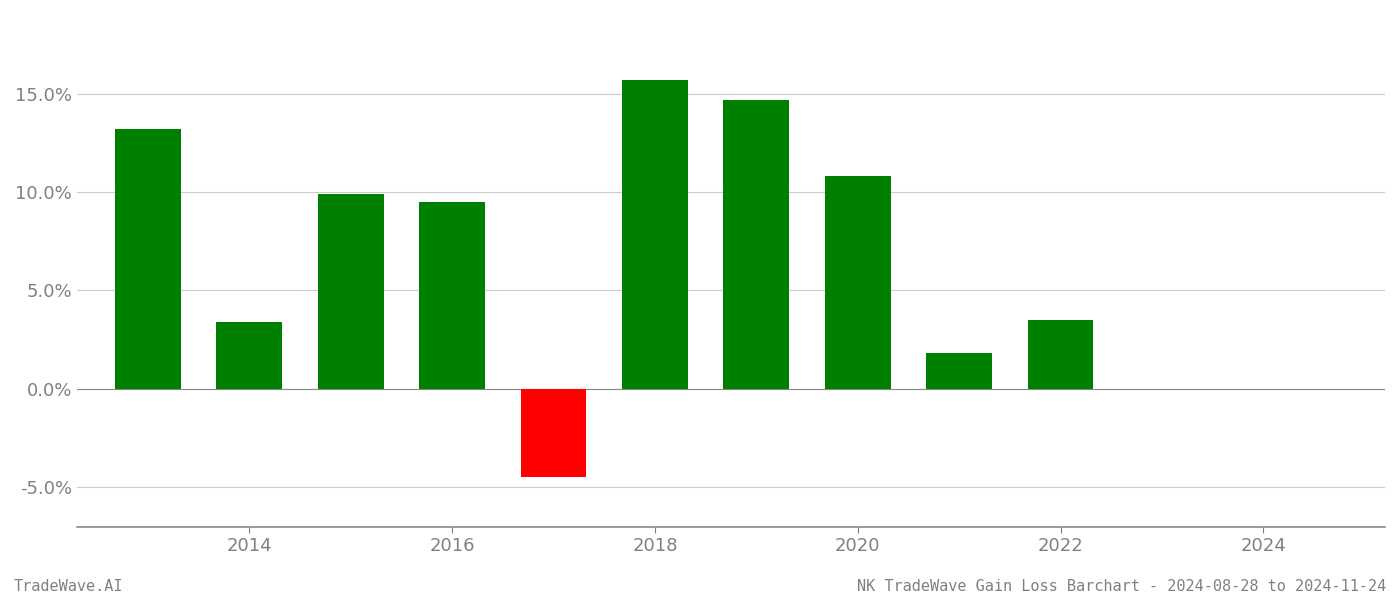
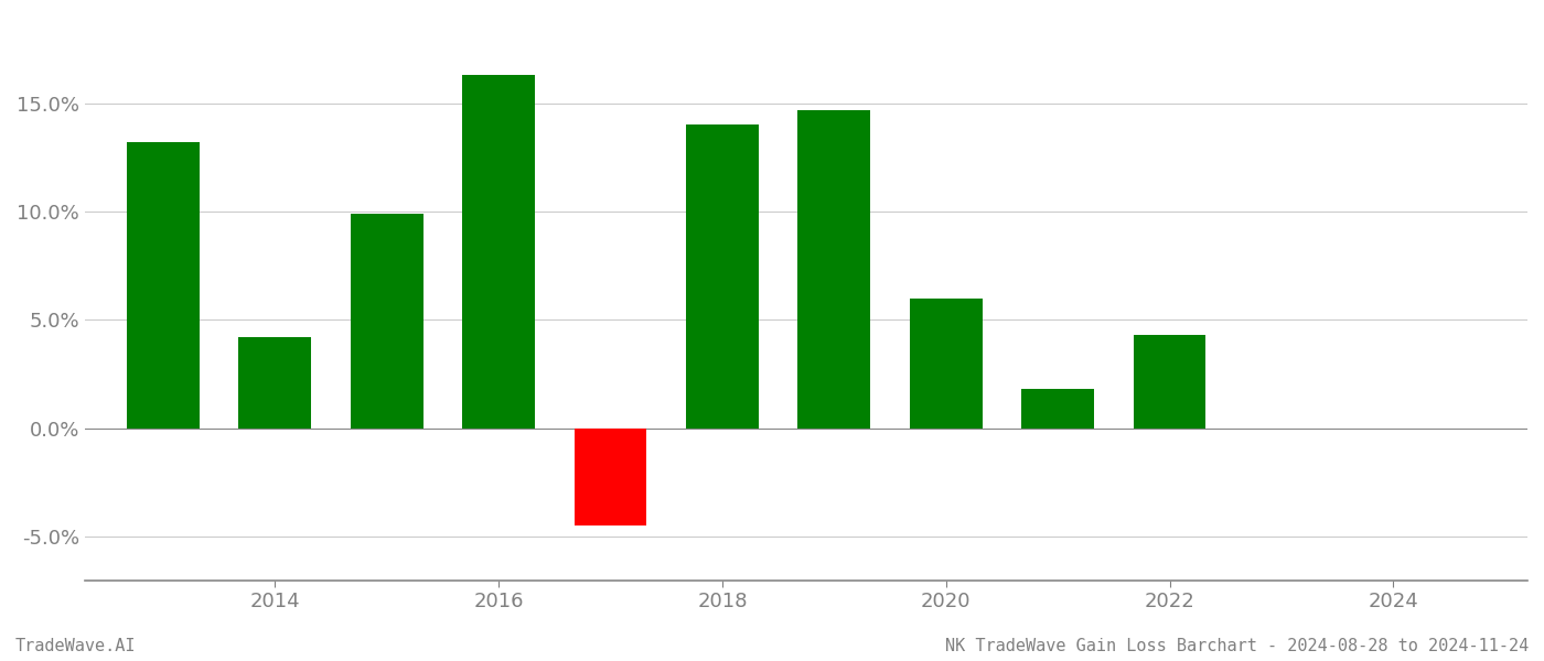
2014: 3.4% -> 4.2%
2016: 9.5% -> 16.3%
2018: 15.7% -> 14.0%
2020: 10.8% -> 6.0%
2022: 3.5% -> 4.3%
